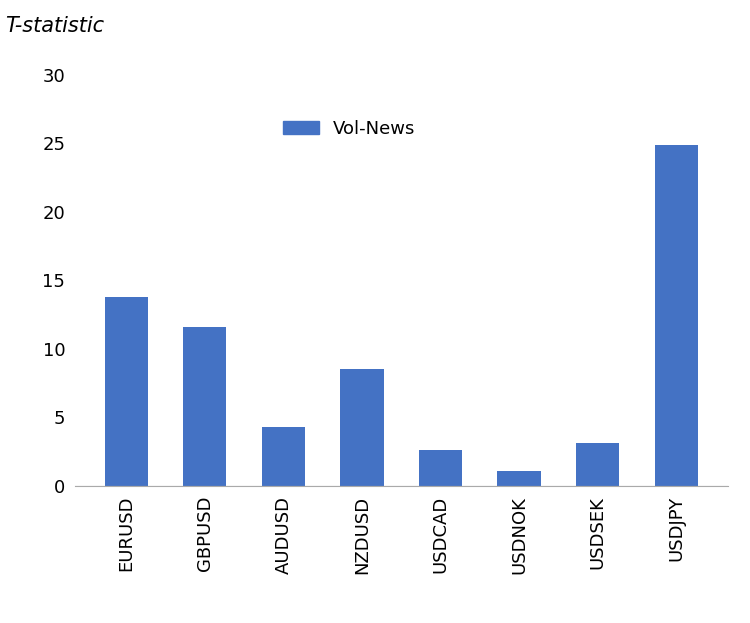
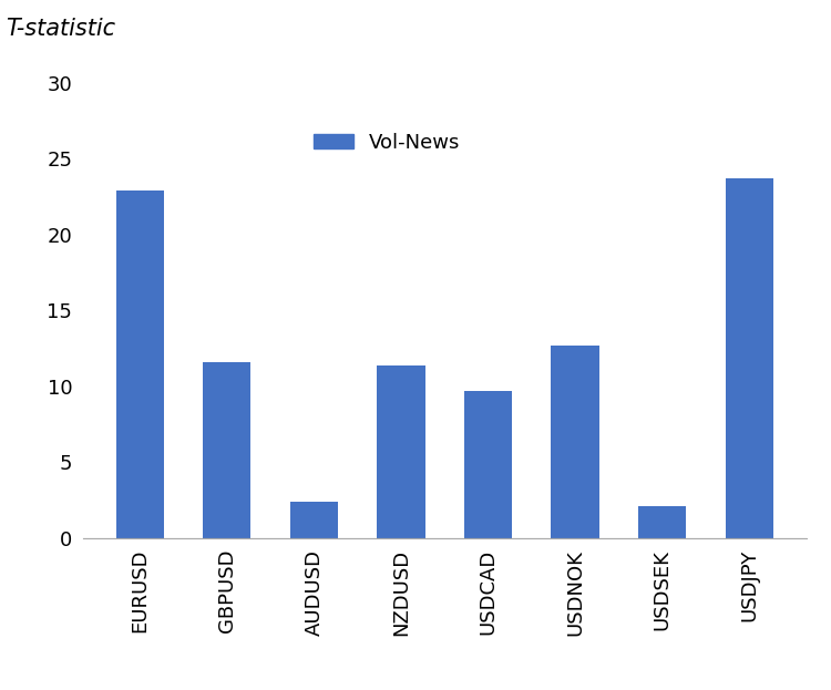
EURUSD: 13.8 -> 22.9
AUDUSD: 4.3 -> 2.4
NZDUSD: 8.5 -> 11.4
USDCAD: 2.6 -> 9.7
USDNOK: 1.1 -> 12.7
USDSEK: 3.1 -> 2.1
USDJPY: 24.9 -> 23.7
